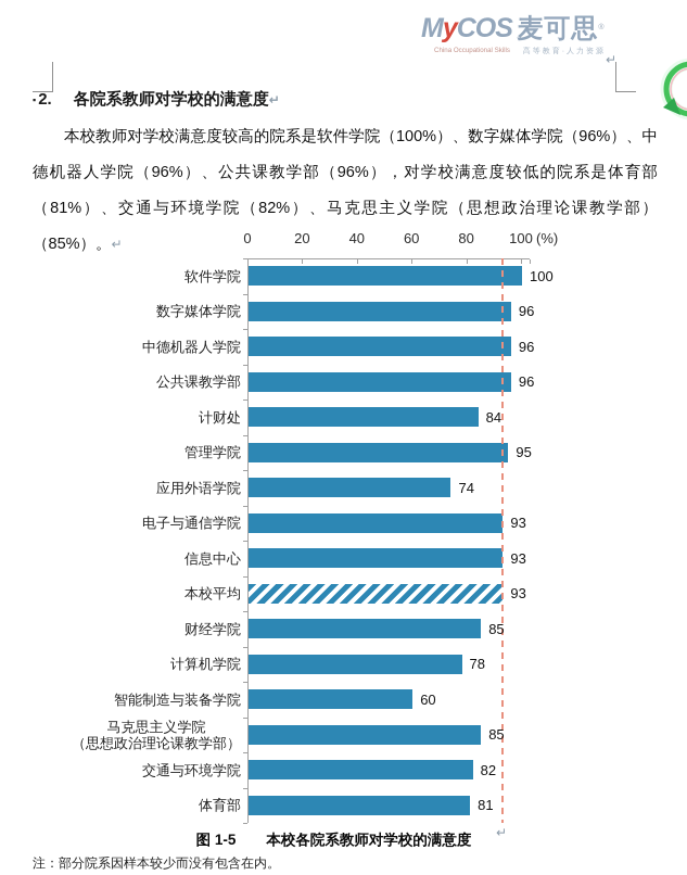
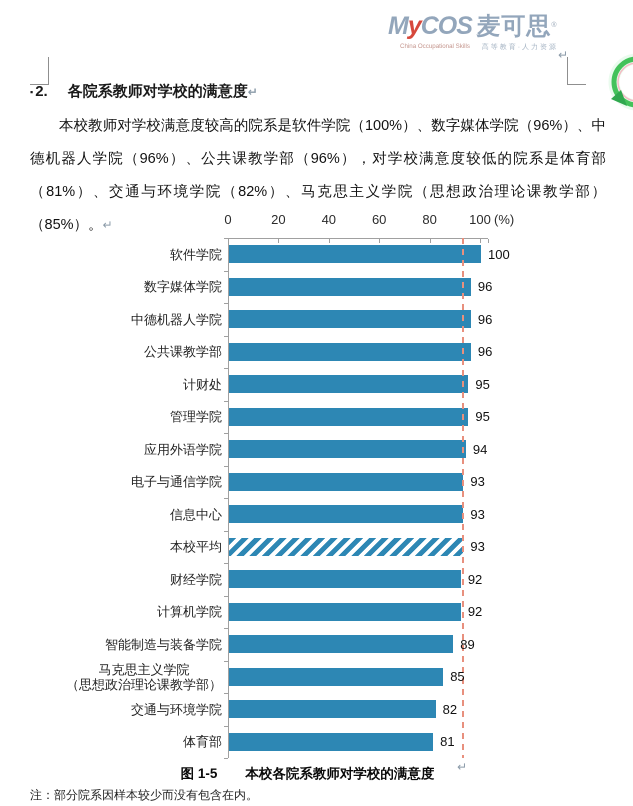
计财处: 84 -> 95
应用外语学院: 74 -> 94
财经学院: 85 -> 92
计算机学院: 78 -> 92
智能制造与装备学院: 60 -> 89
